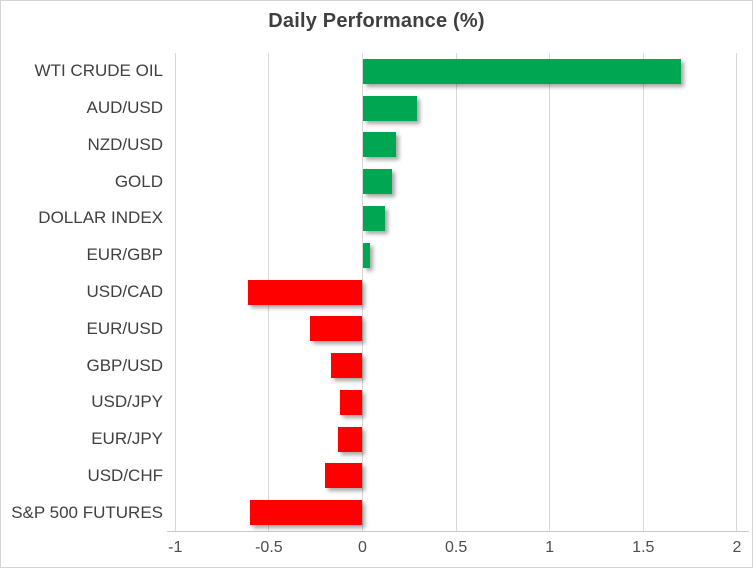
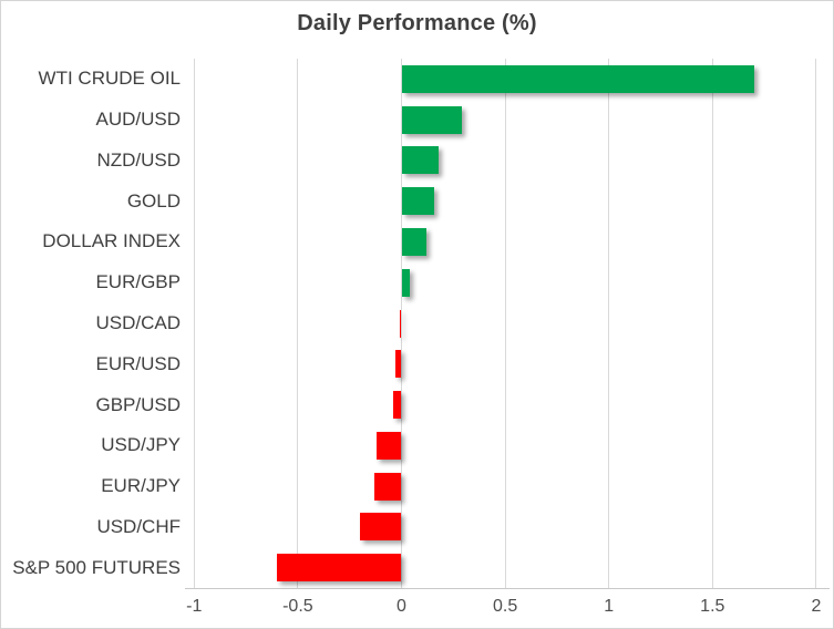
USD/CAD: -0.61 -> -0.01
EUR/USD: -0.28 -> -0.03
GBP/USD: -0.17 -> -0.04
